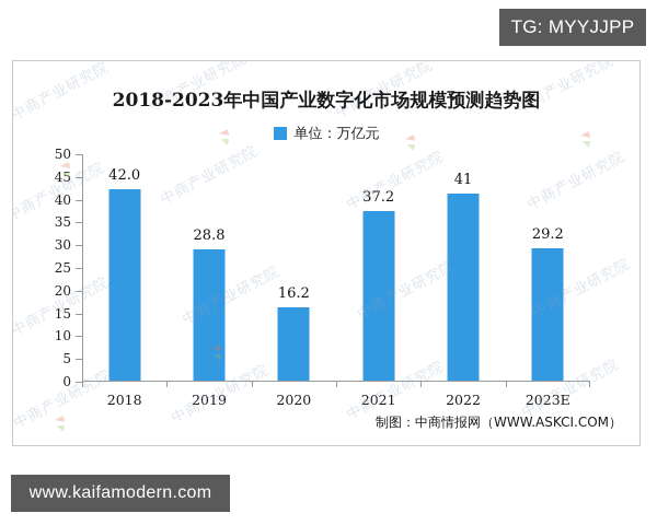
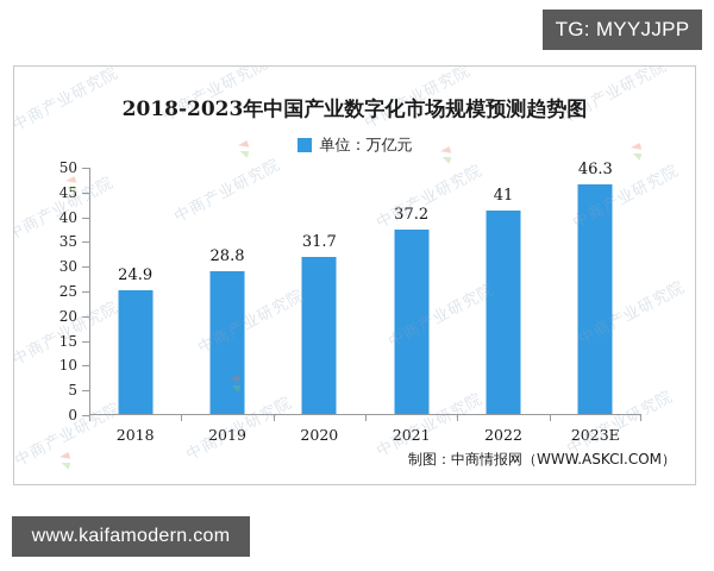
2018: 42.0 -> 24.9
2020: 16.2 -> 31.7
2023E: 29.2 -> 46.3
